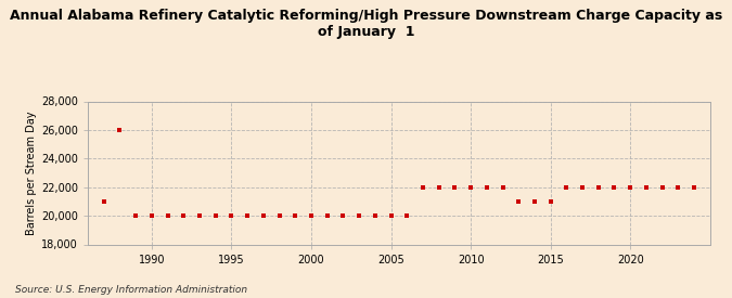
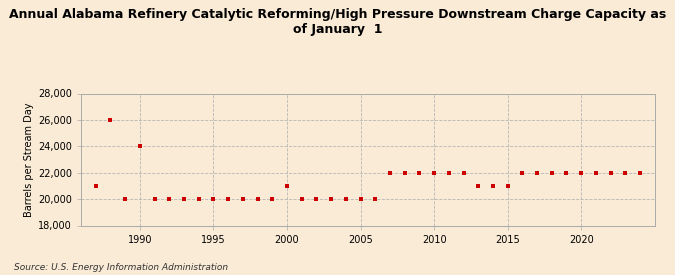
1990: 20,000 -> 24,000
2000: 20,000 -> 21,000
